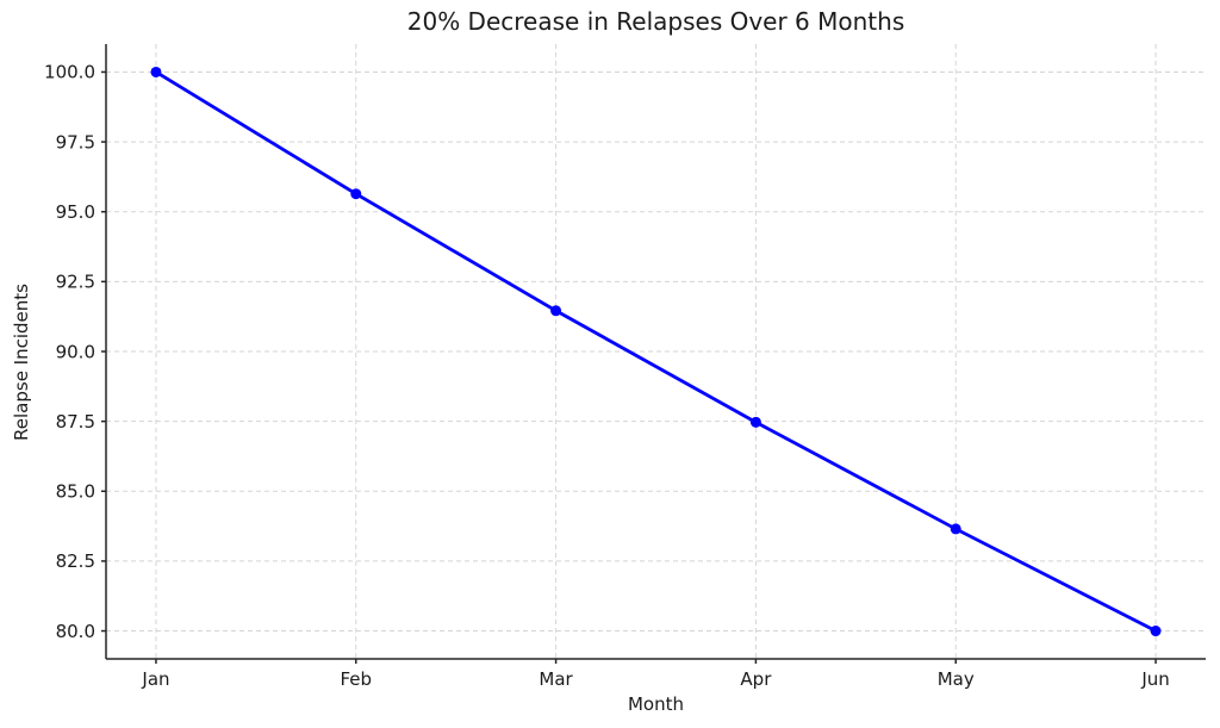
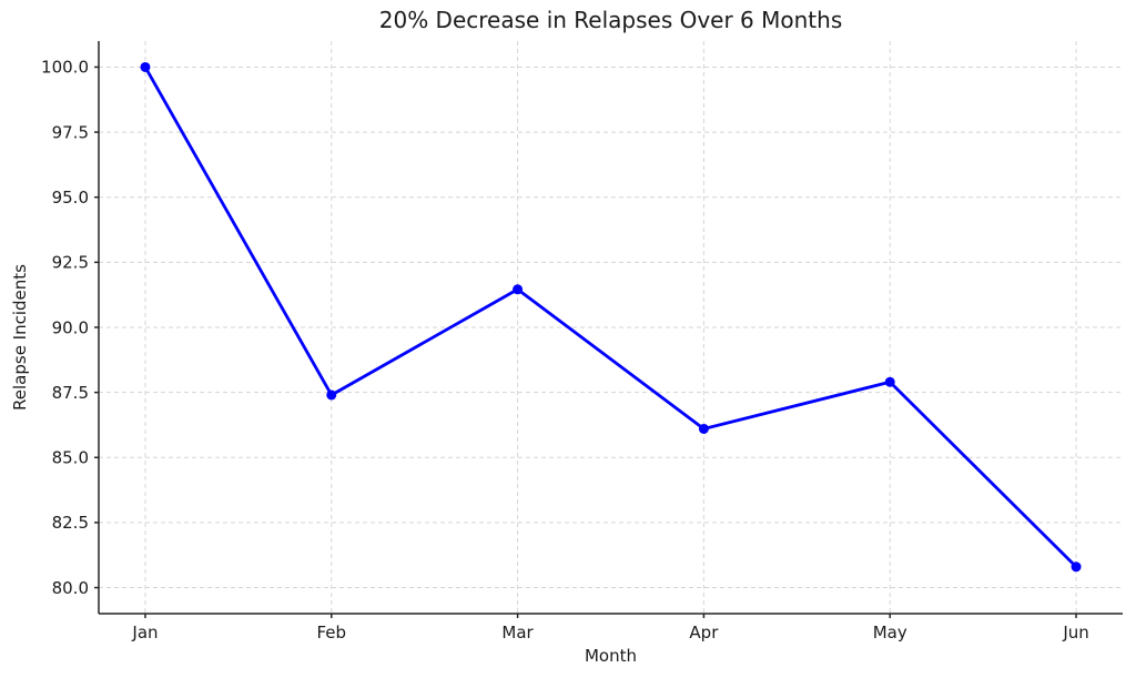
Feb: 95.6 -> 87.4
Apr: 87.5 -> 86.1
May: 83.7 -> 87.9
Jun: 80.0 -> 80.8
